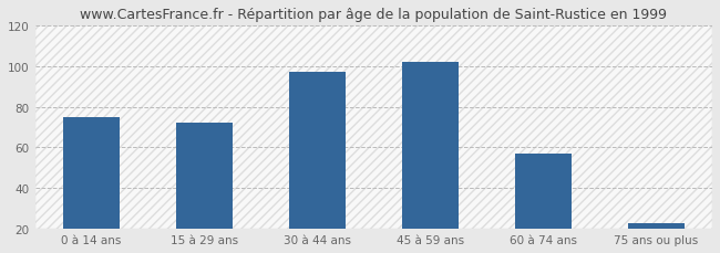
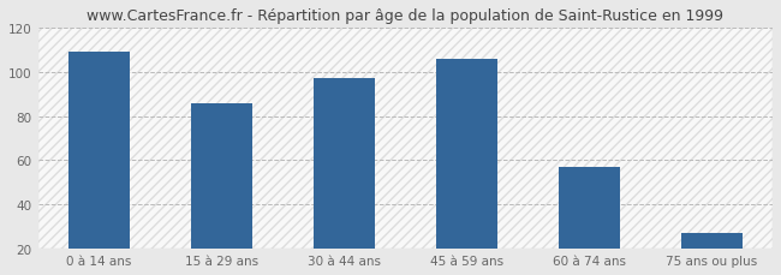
0 à 14 ans: 75 -> 109
15 à 29 ans: 72 -> 86
45 à 59 ans: 102 -> 106
75 ans ou plus: 23 -> 27
